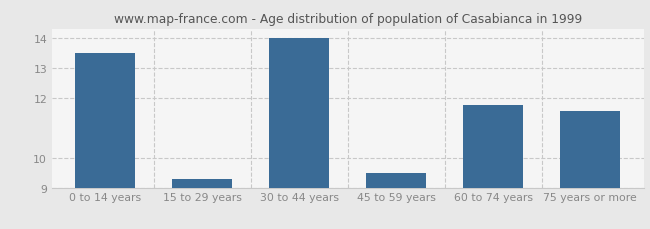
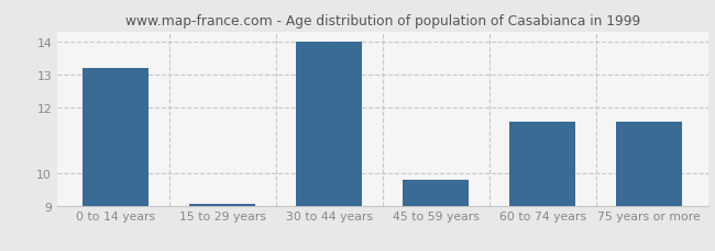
0 to 14 years: 13.50 -> 13.20
15 to 29 years: 9.30 -> 9.05
45 to 59 years: 9.50 -> 9.80
60 to 74 years: 11.75 -> 11.55
